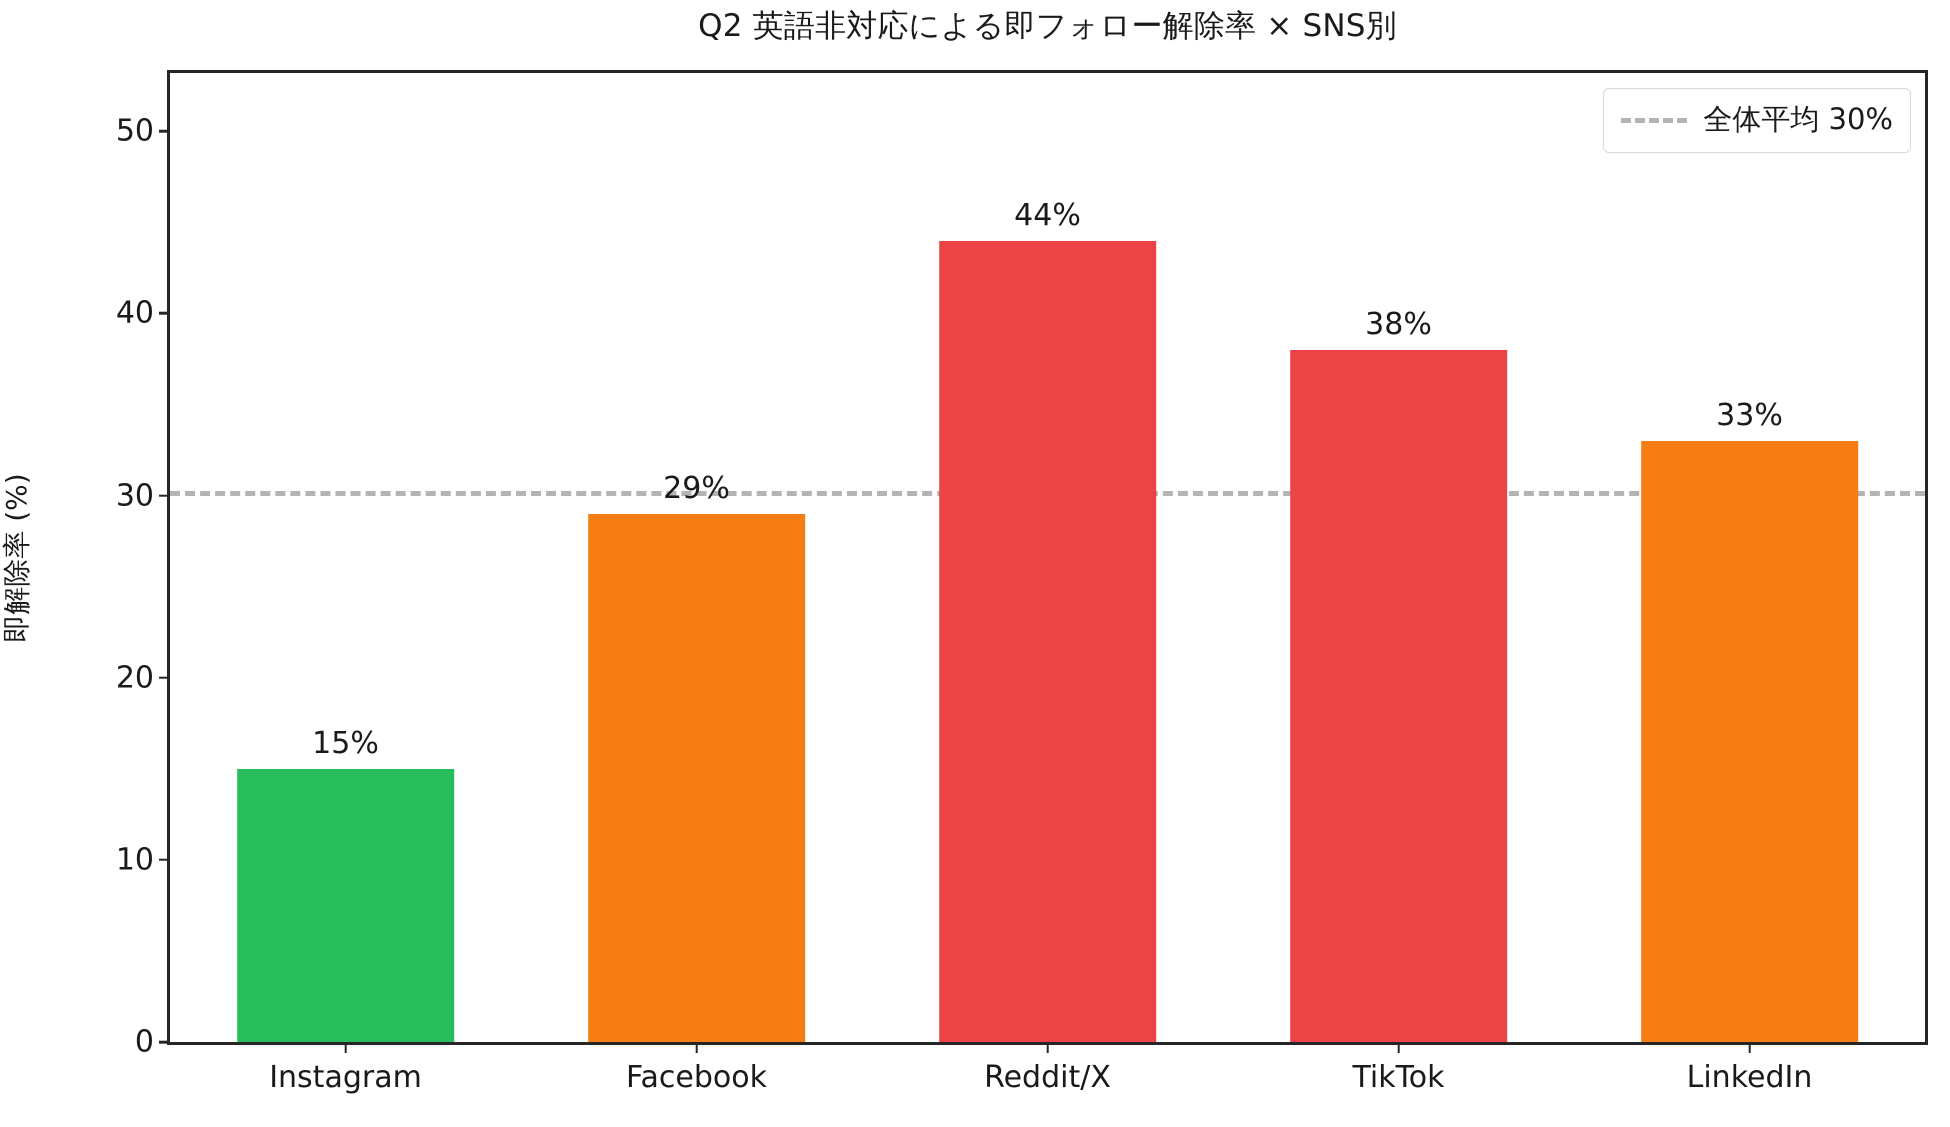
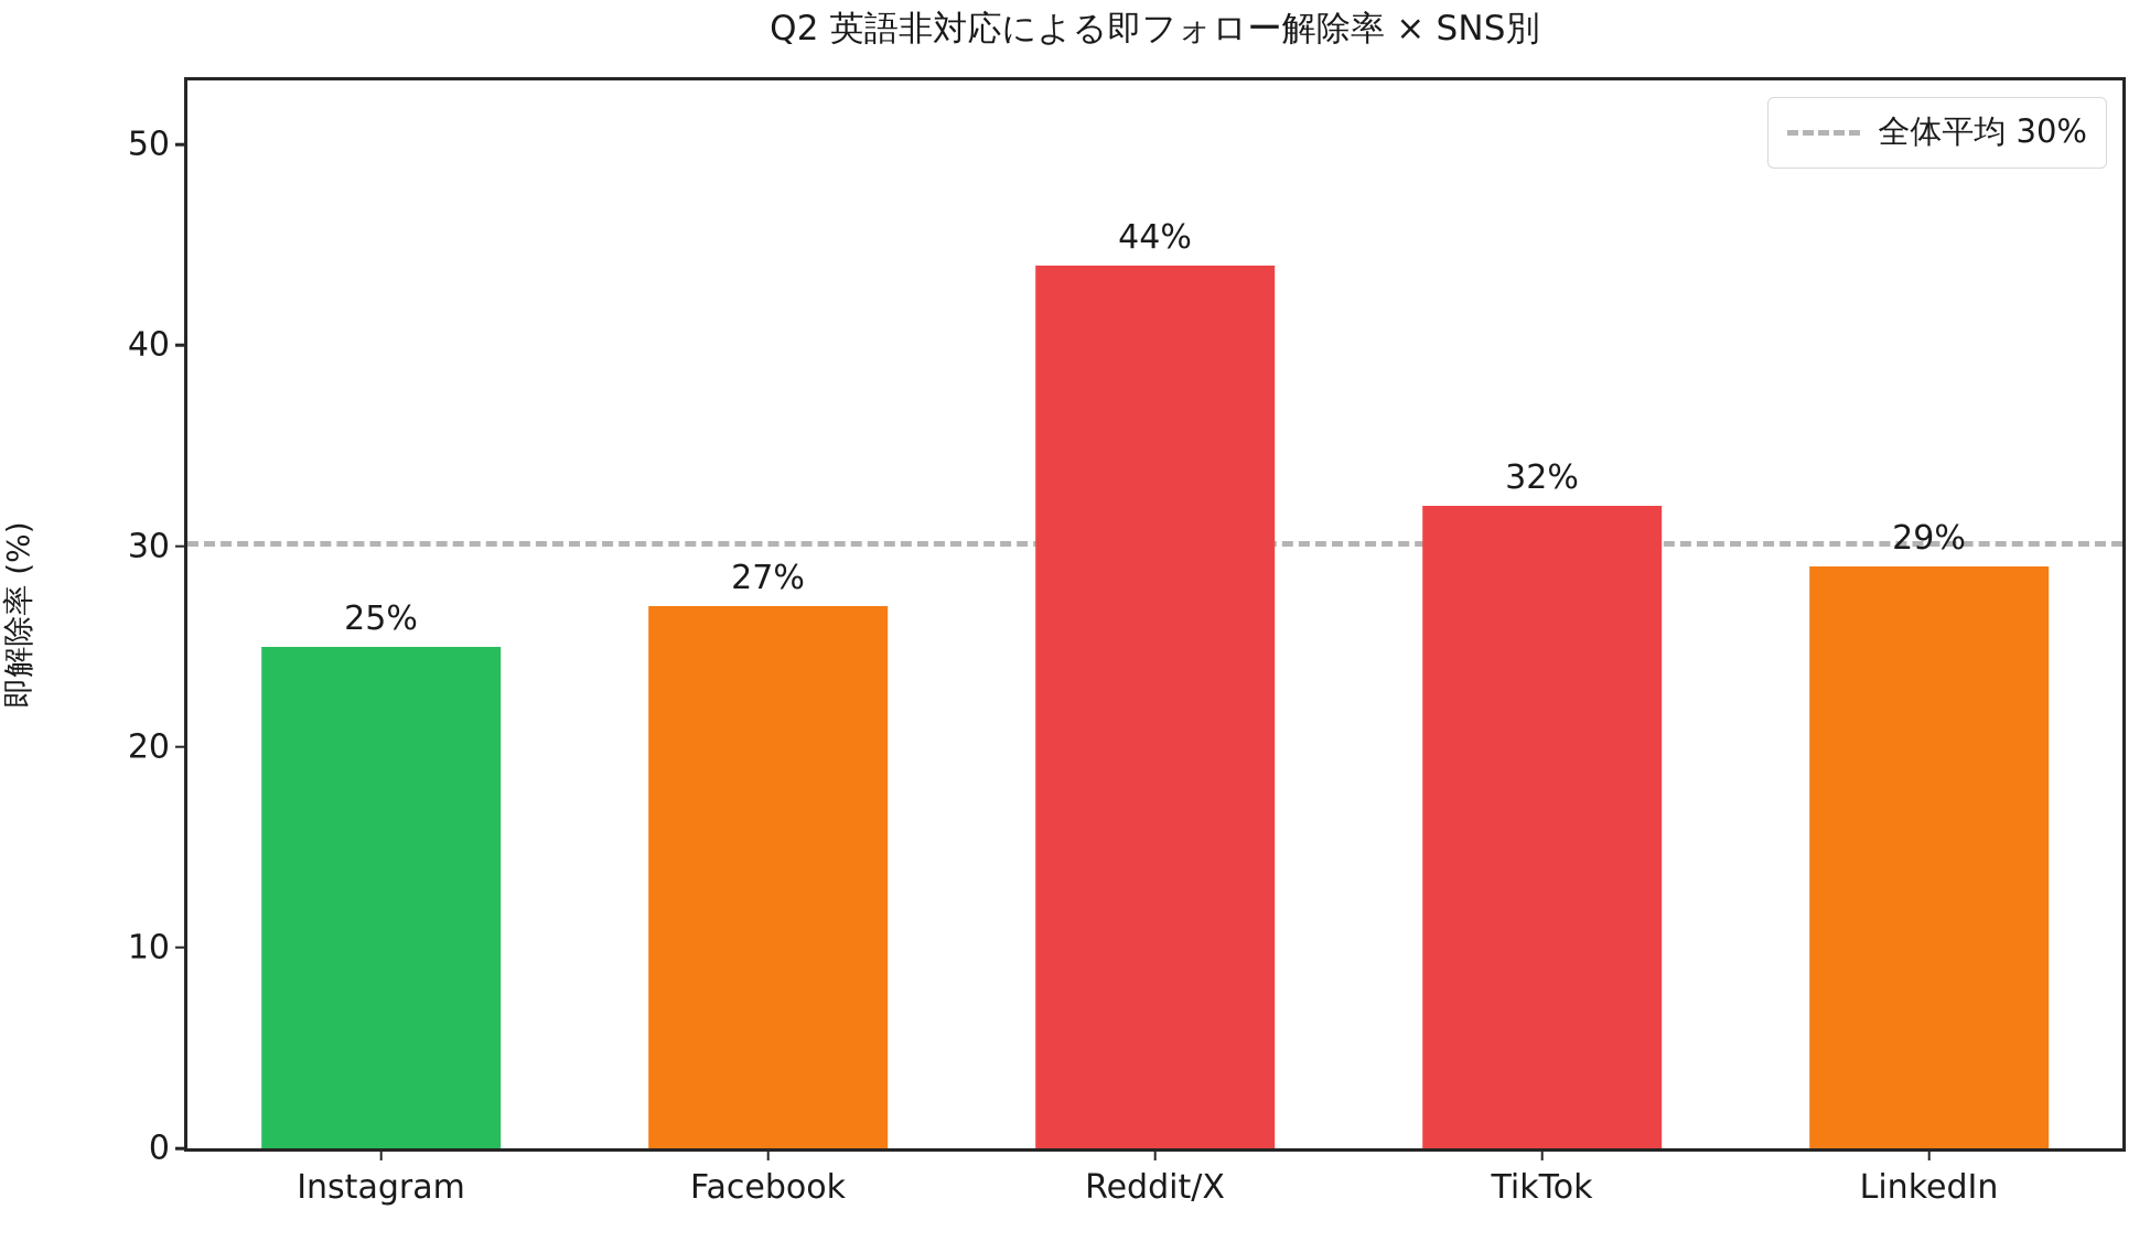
Instagram: 15% -> 25%
Facebook: 29% -> 27%
TikTok: 38% -> 32%
LinkedIn: 33% -> 29%
